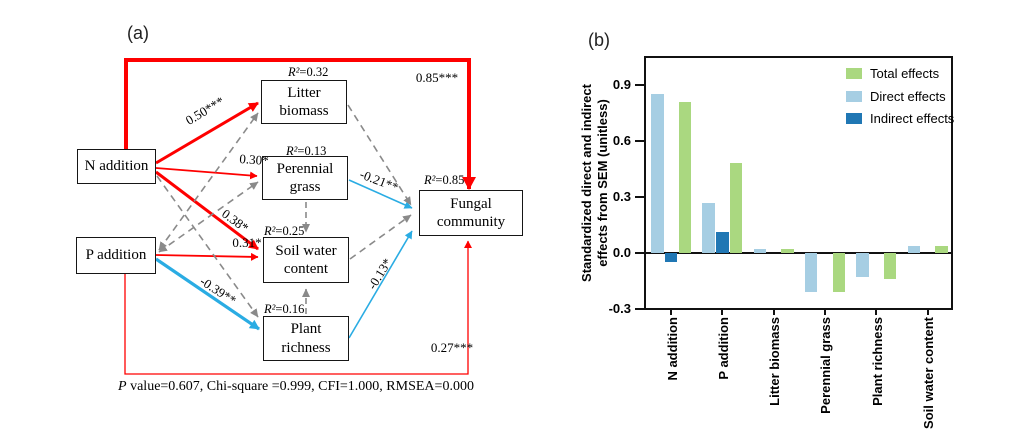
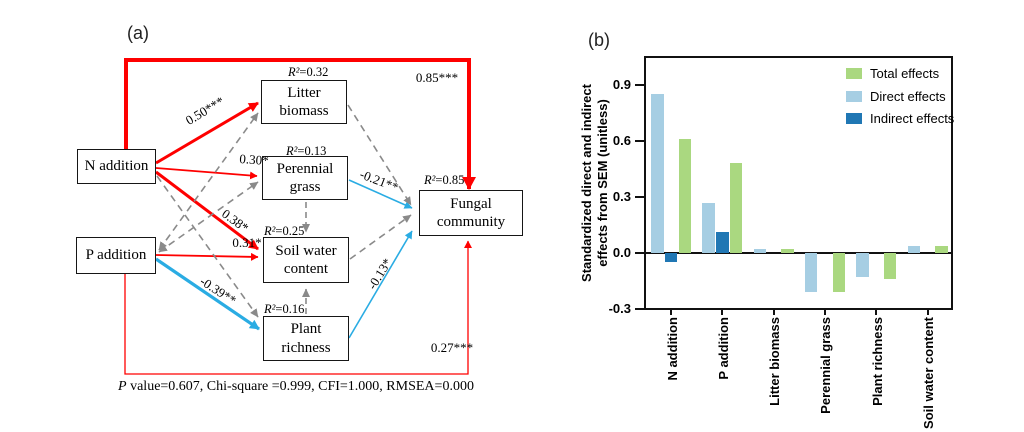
Total effects/N addition: 0.81 -> 0.61
